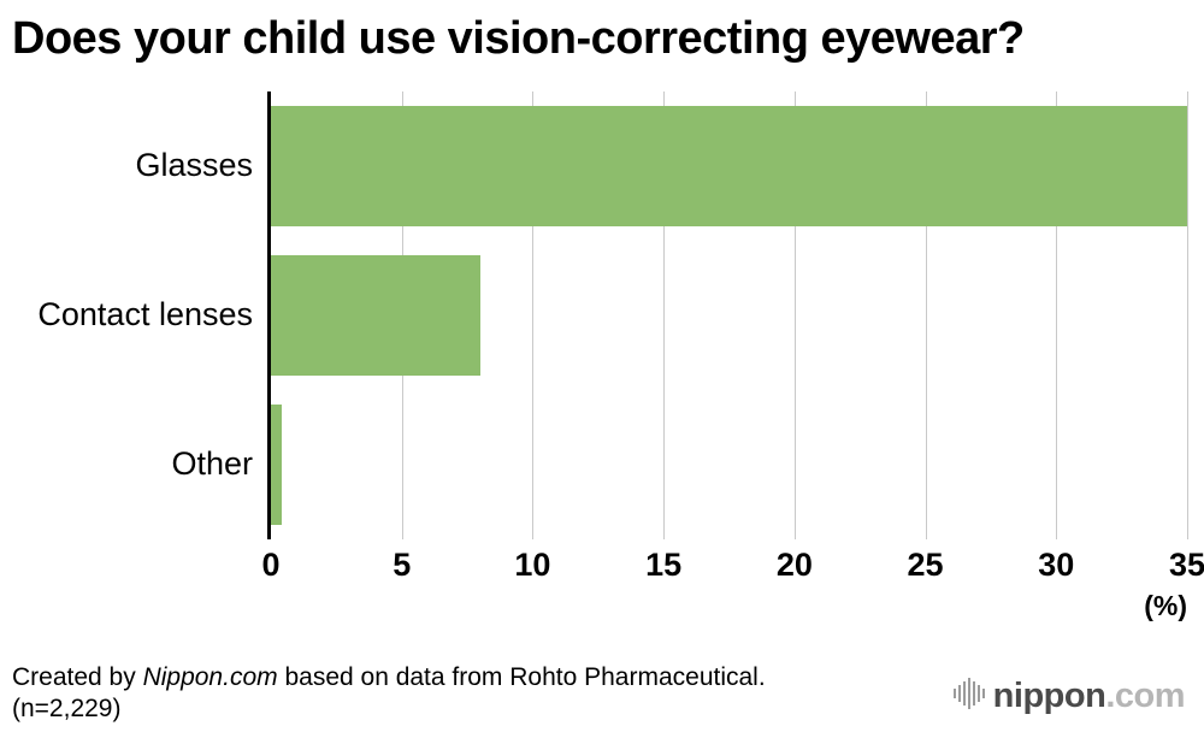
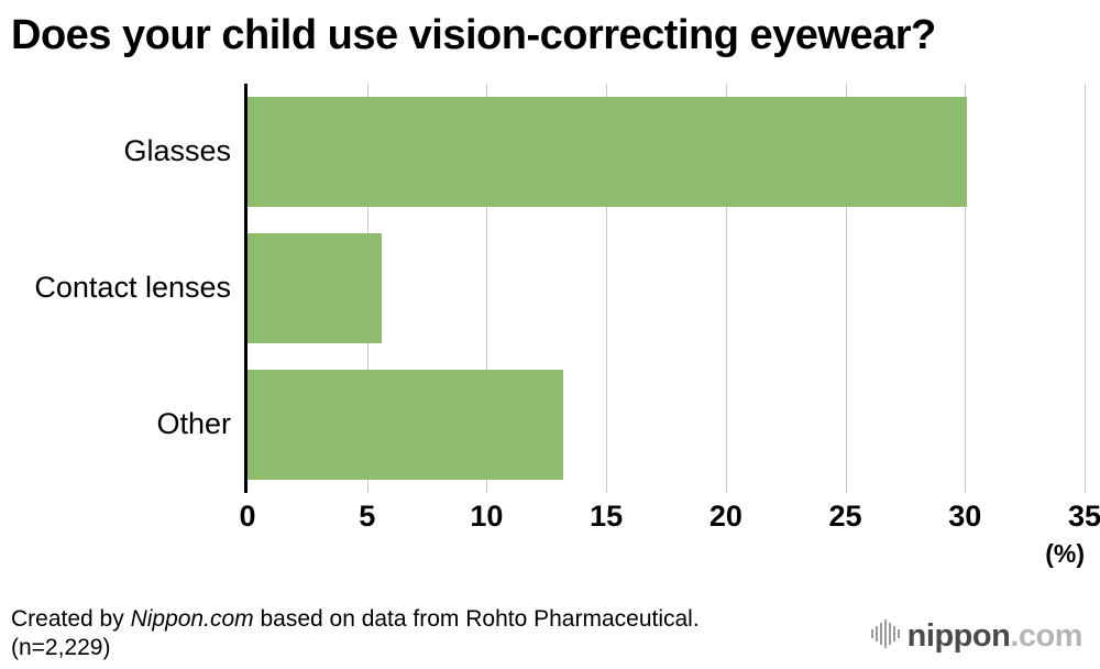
Glasses: 35.0 -> 30.1
Contact lenses: 8.0 -> 5.6
Other: 0.4 -> 13.2
